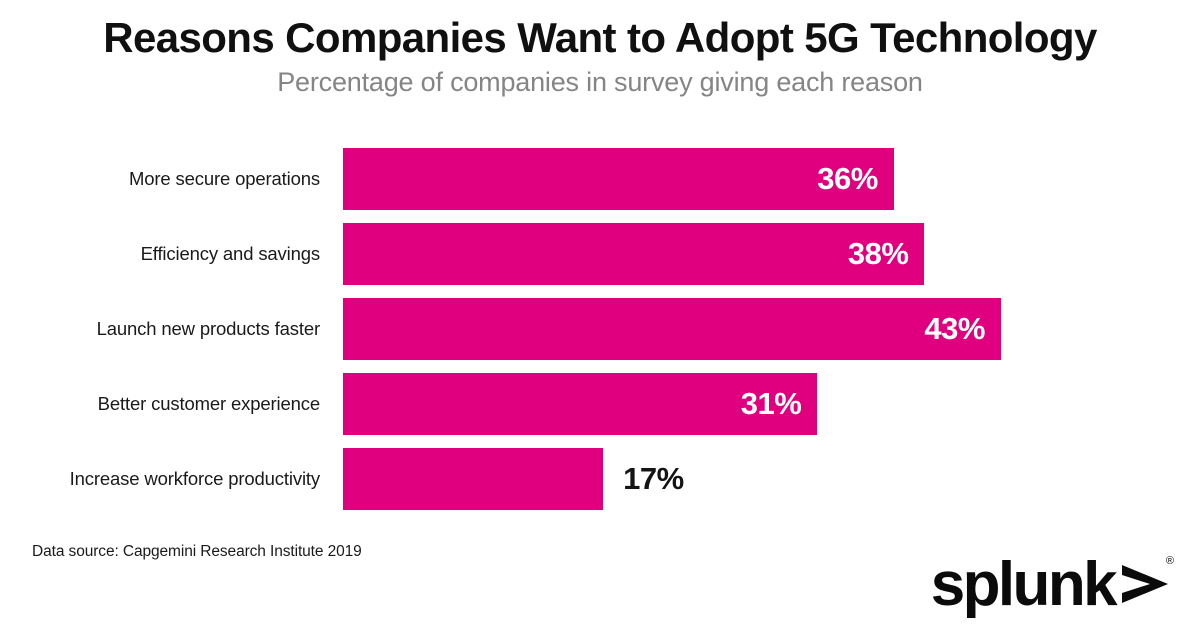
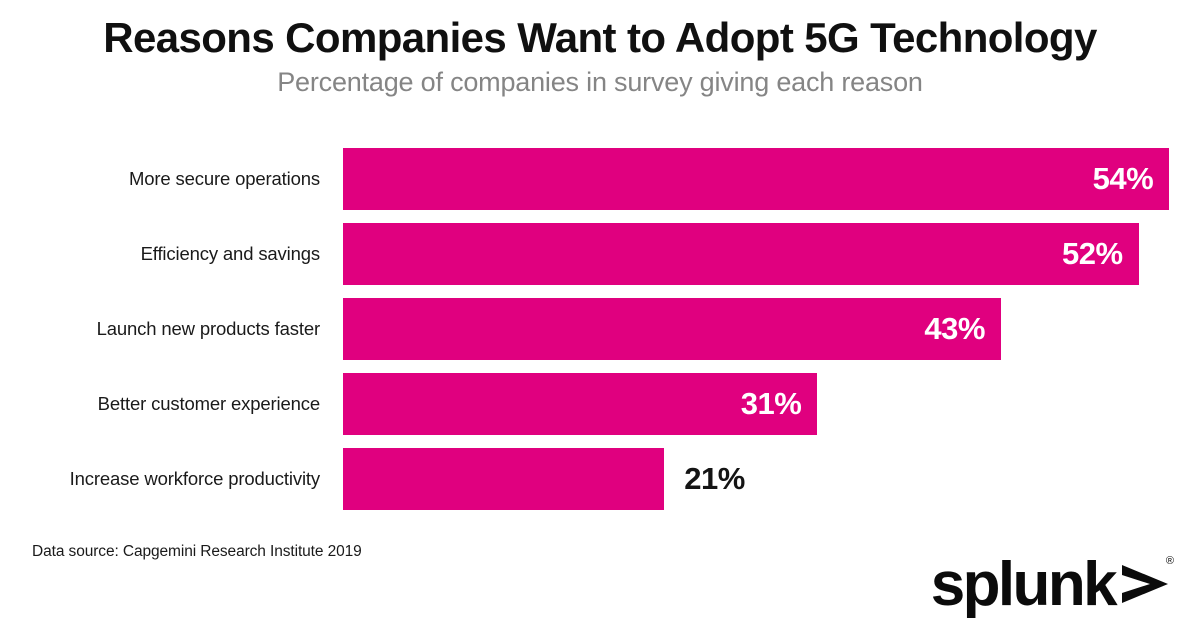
More secure operations: 36% -> 54%
Efficiency and savings: 38% -> 52%
Increase workforce productivity: 17% -> 21%
